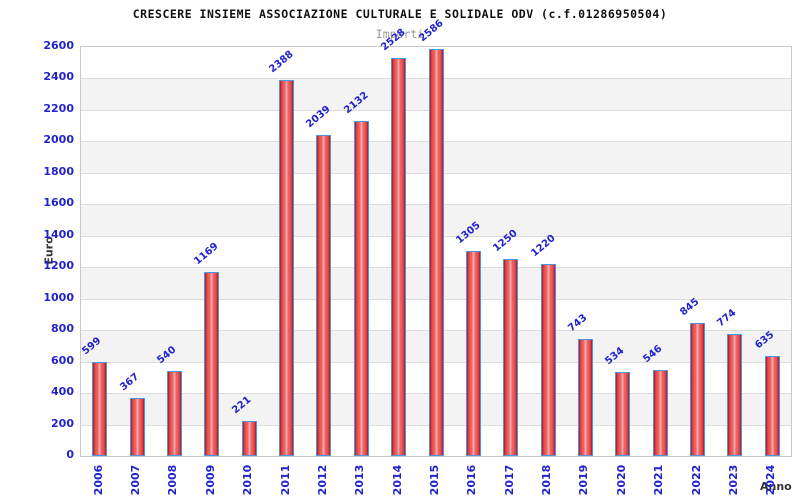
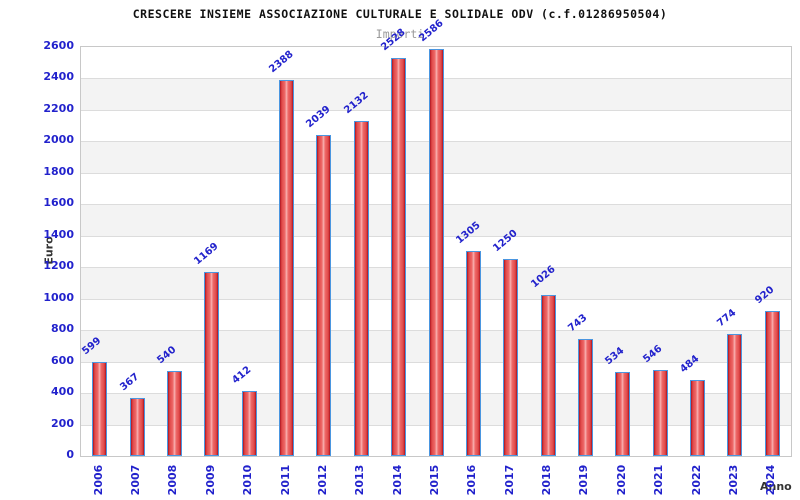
2010: 221 -> 412
2018: 1220 -> 1026
2022: 845 -> 484
2024: 635 -> 920
